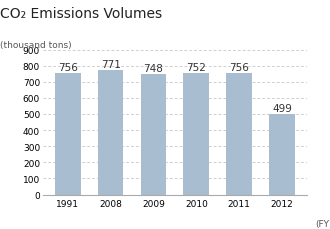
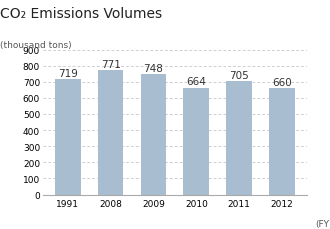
1991: 756 -> 719
2010: 752 -> 664
2011: 756 -> 705
2012: 499 -> 660
